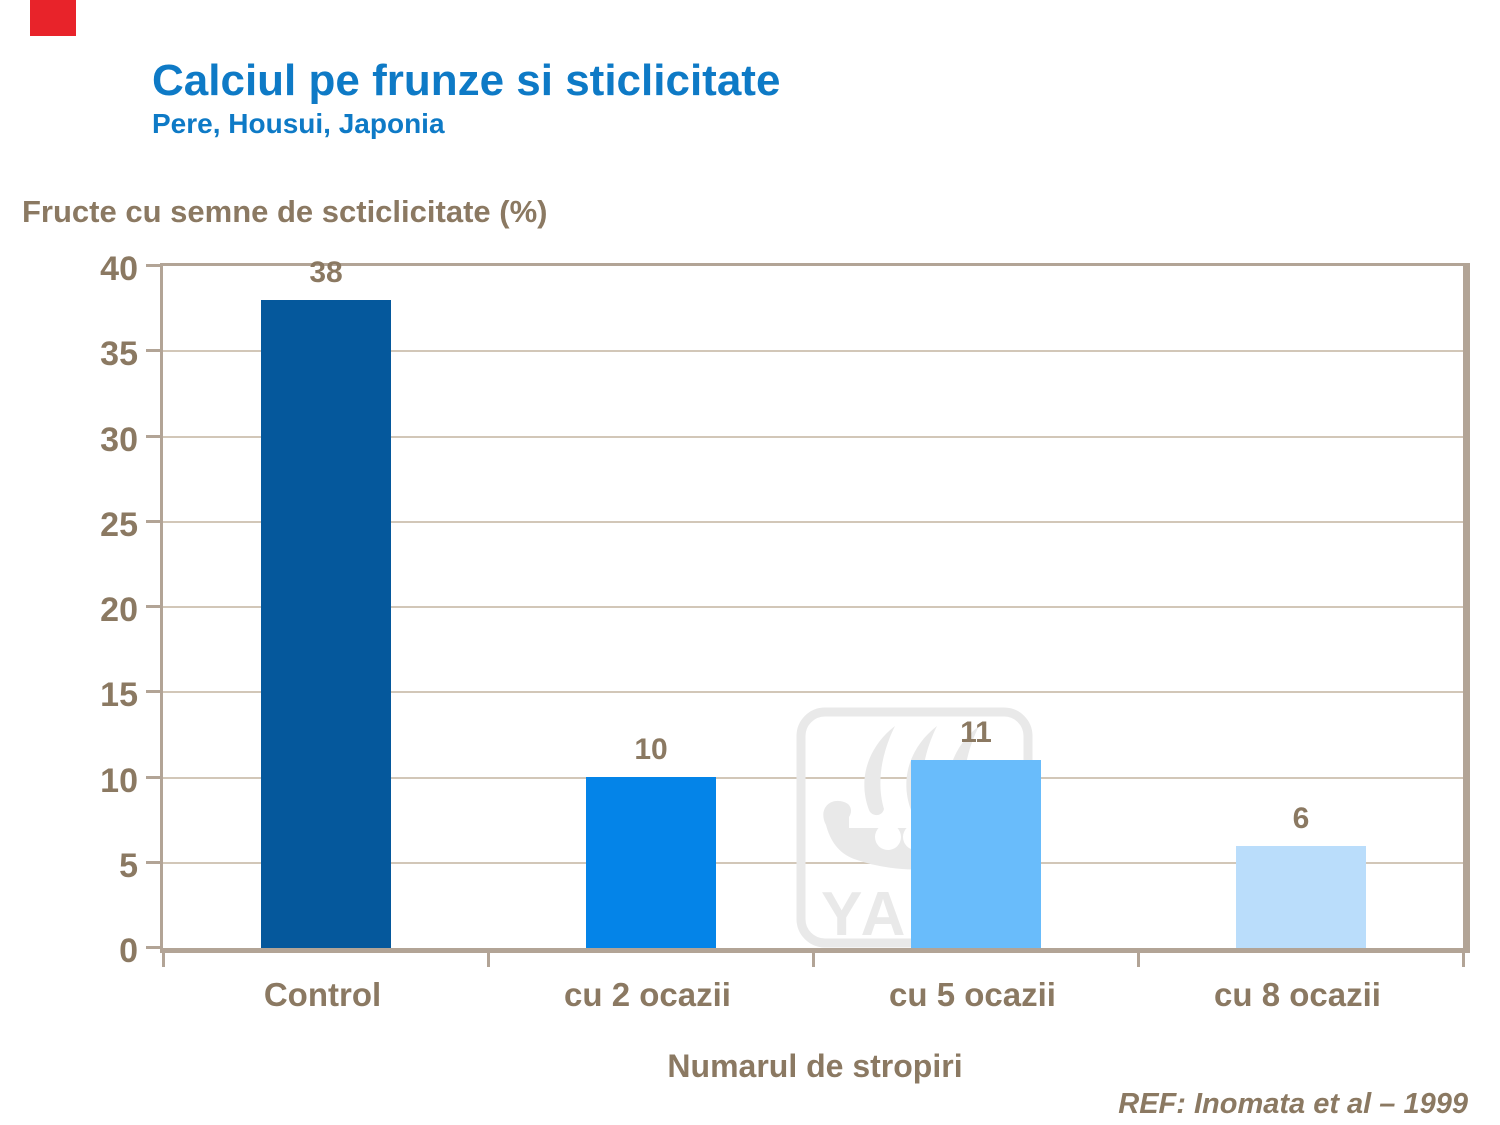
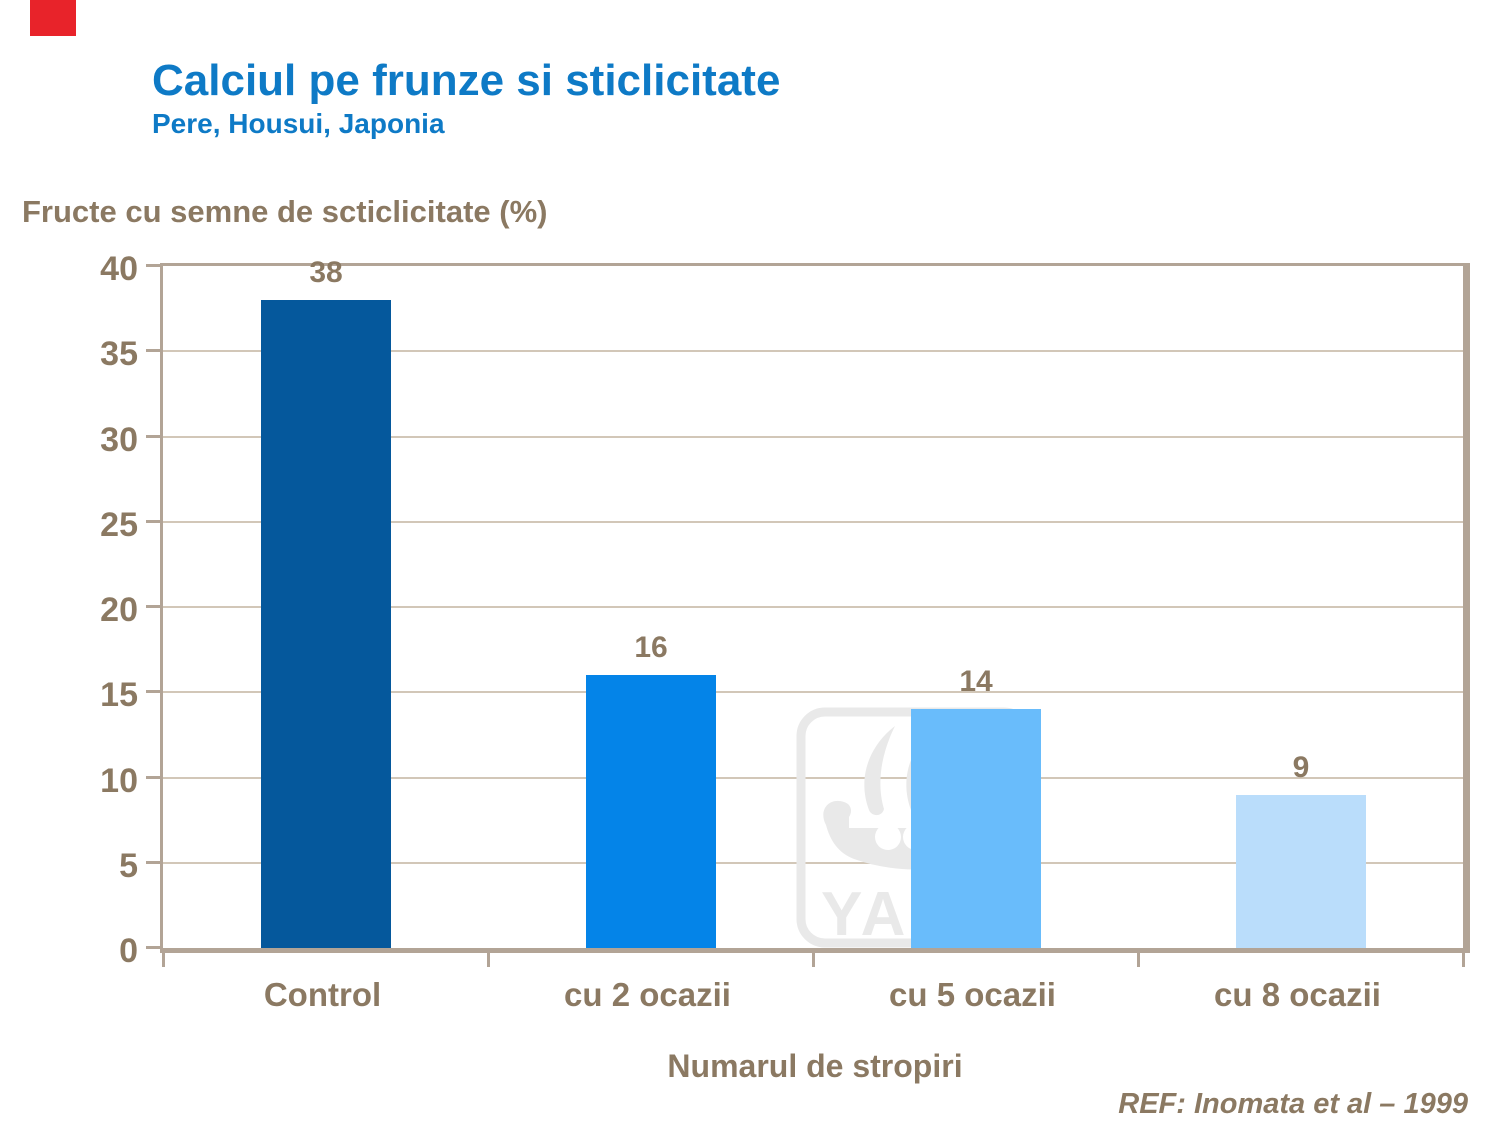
cu 2 ocazii: 10 -> 16
cu 5 ocazii: 11 -> 14
cu 8 ocazii: 6 -> 9
